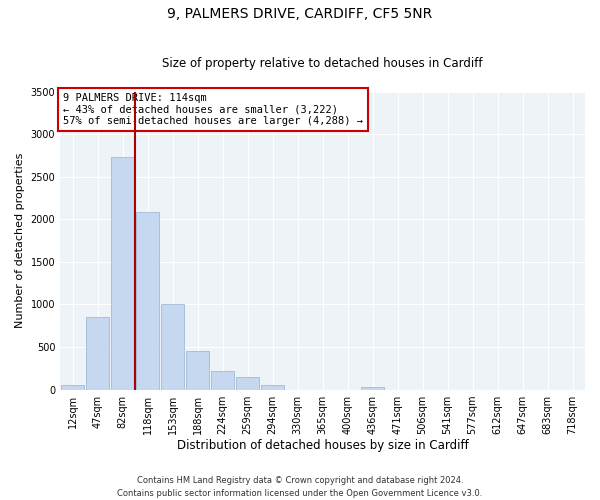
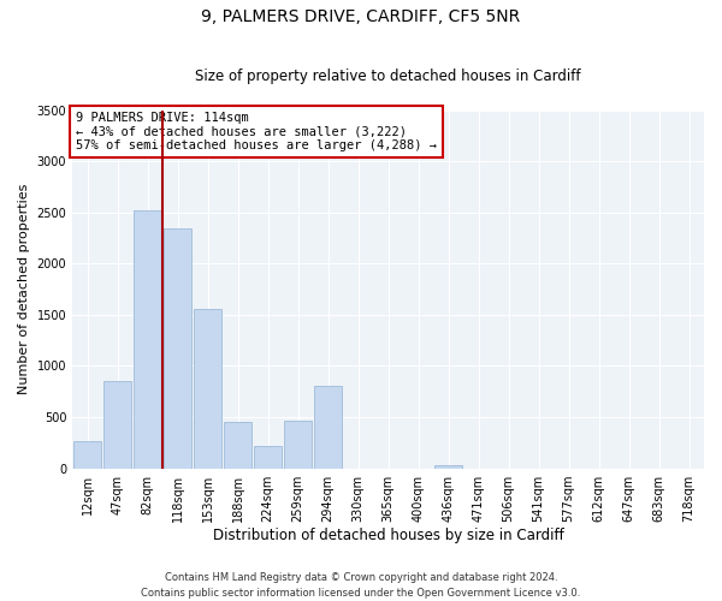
12sqm: 60 -> 260
82sqm: 2730 -> 2520
118sqm: 2080 -> 2340
153sqm: 1010 -> 1560
259sqm: 140 -> 460
294sqm: 60 -> 800
